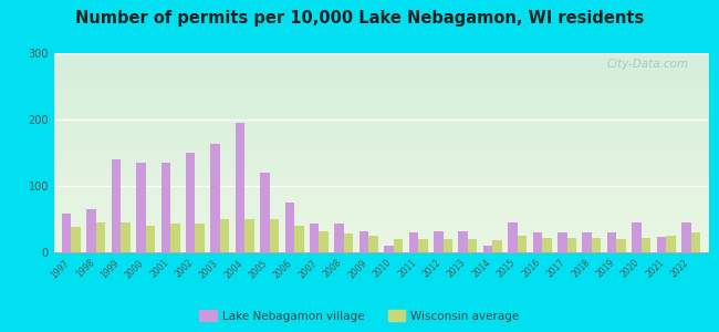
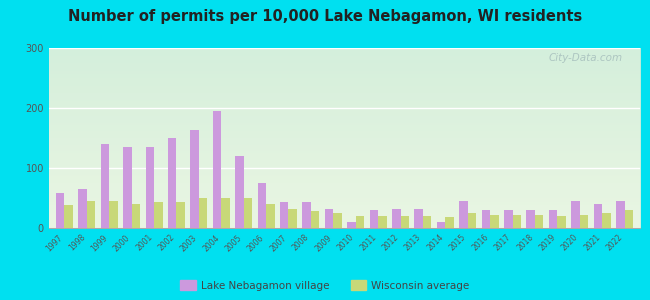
Lake Nebagamon village/2021: 24 -> 40
